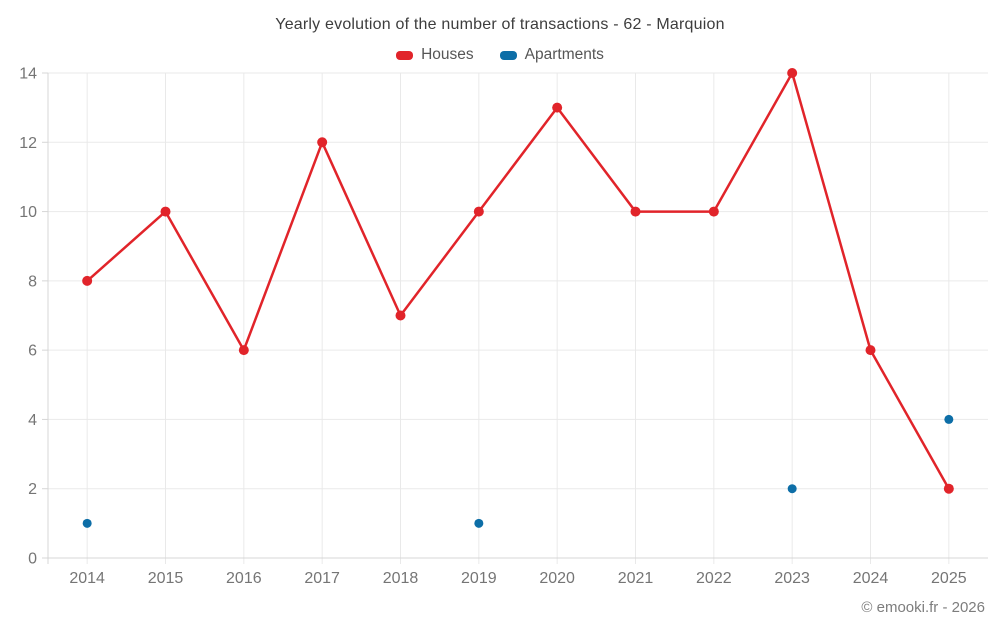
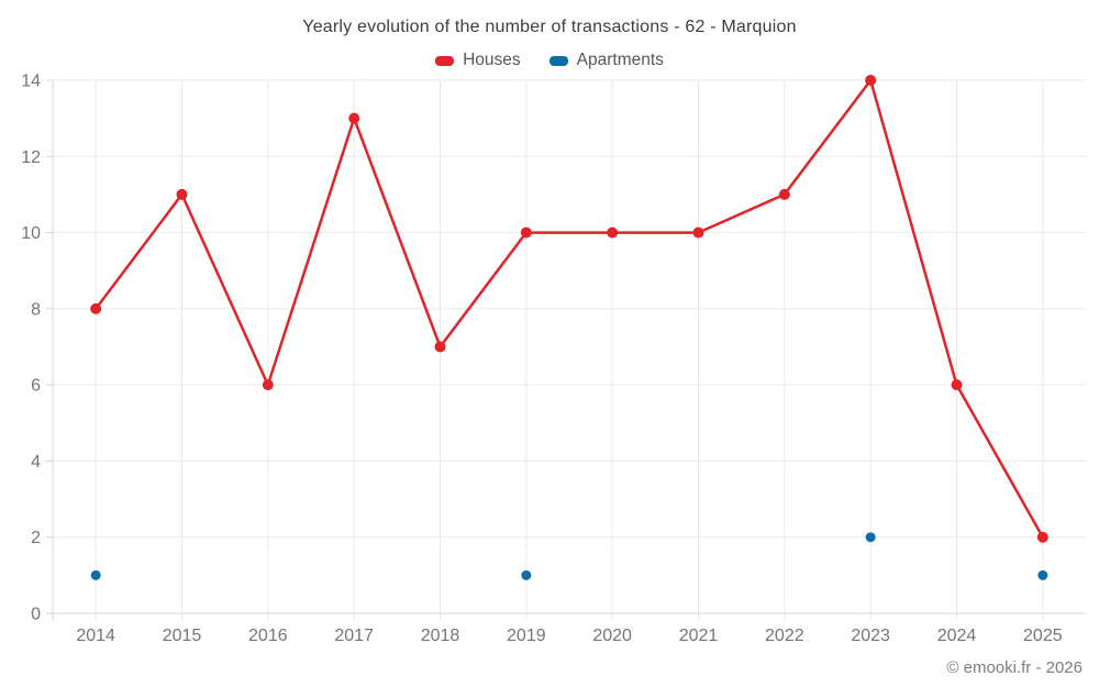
Houses/2015: 10 -> 11
Houses/2017: 12 -> 13
Houses/2020: 13 -> 10
Houses/2022: 10 -> 11
Apartments/2025: 4 -> 1
